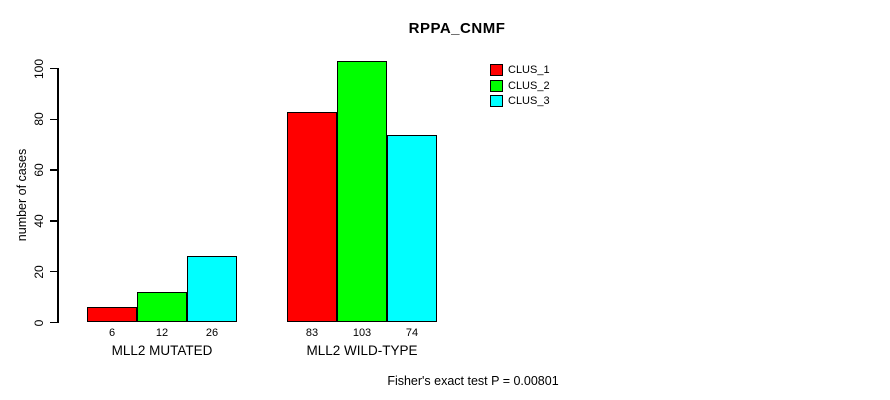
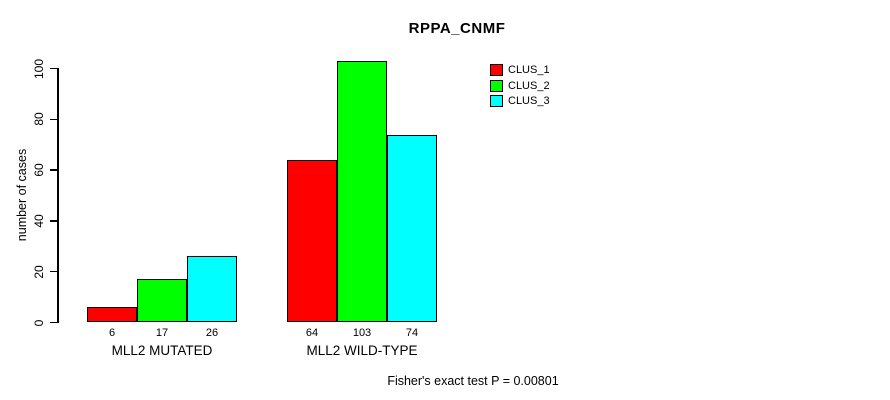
CLUS_2/MLL2 MUTATED: 12 -> 17
CLUS_1/MLL2 WILD-TYPE: 83 -> 64
